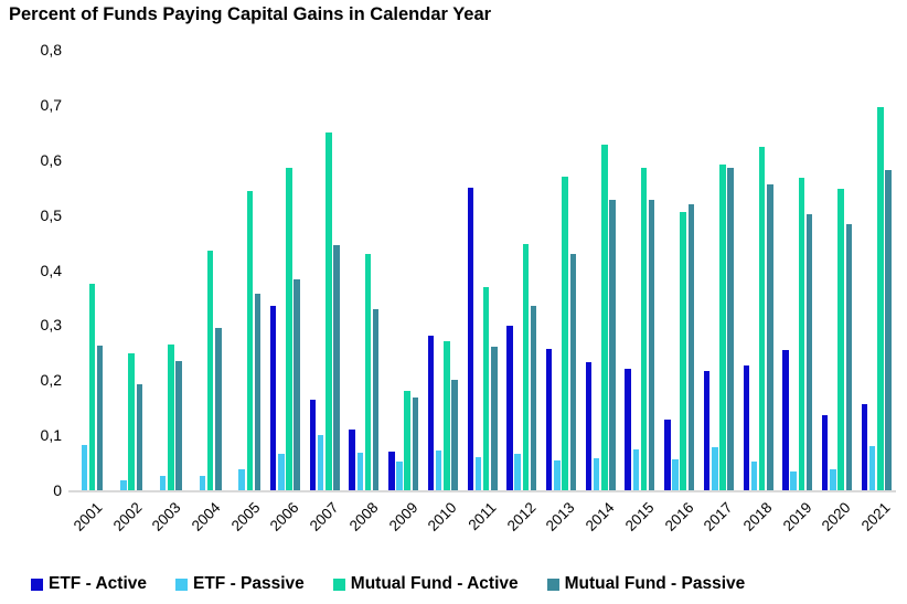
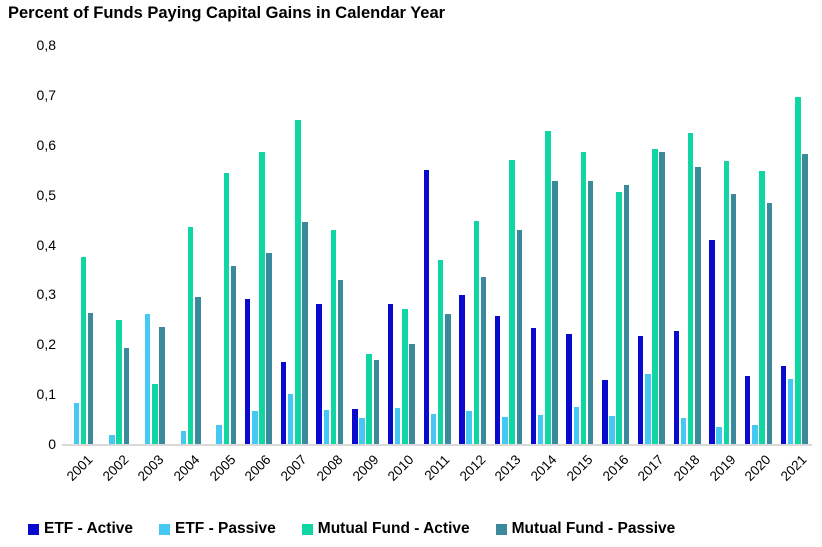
ETF - Passive/2003: 0,03 -> 0,26
Mutual Fund - Active/2003: 0,26 -> 0,12
ETF - Active/2006: 0,34 -> 0,29
ETF - Active/2008: 0,11 -> 0,28
ETF - Passive/2017: 0,08 -> 0,14
ETF - Active/2019: 0,25 -> 0,41
ETF - Passive/2021: 0,08 -> 0,13
